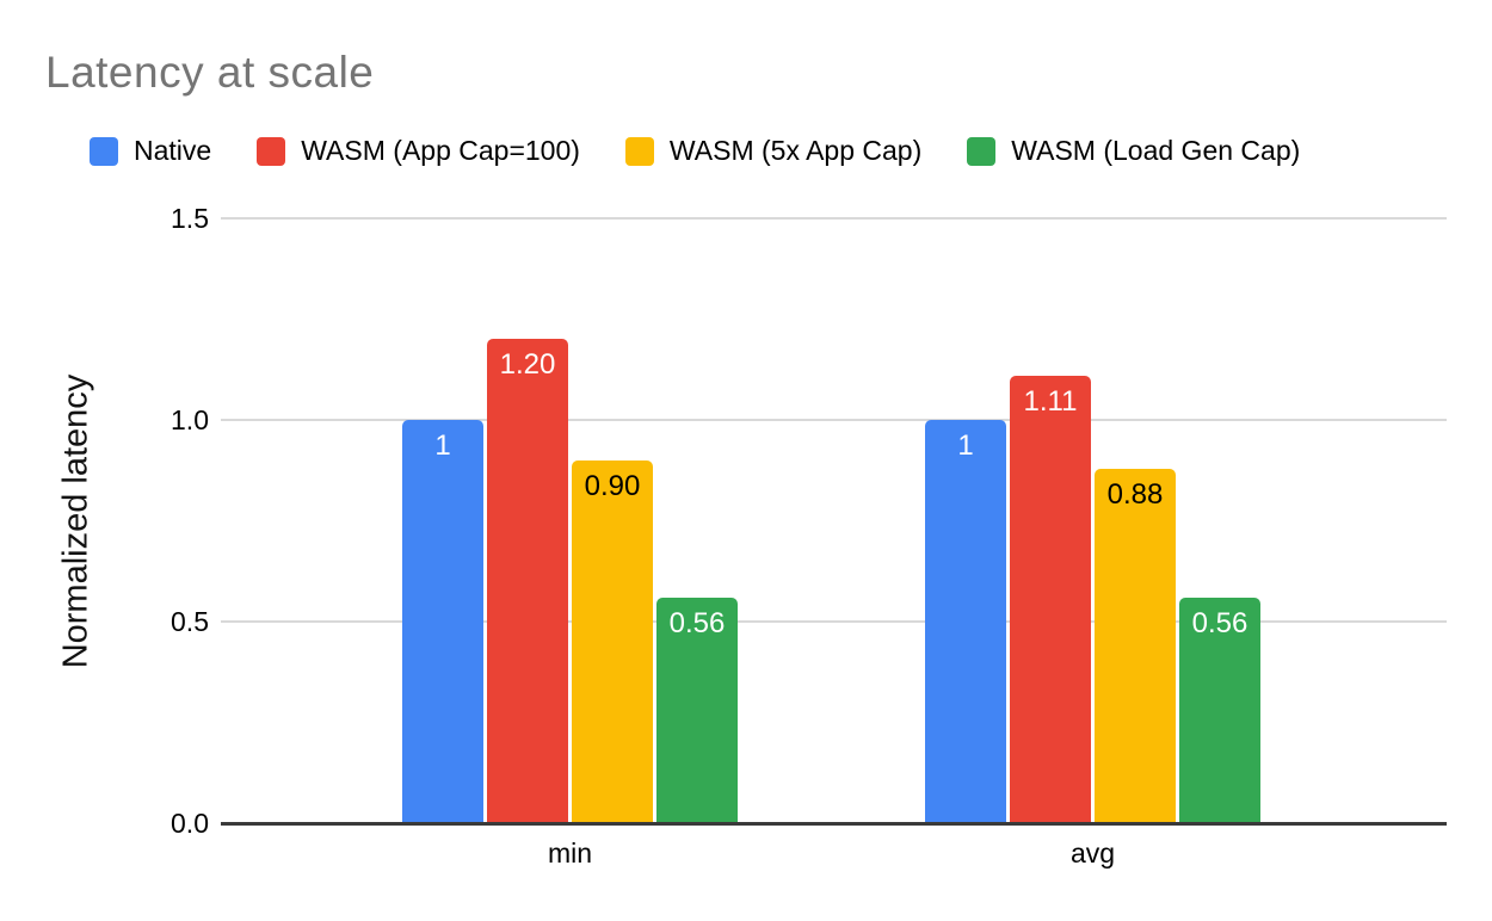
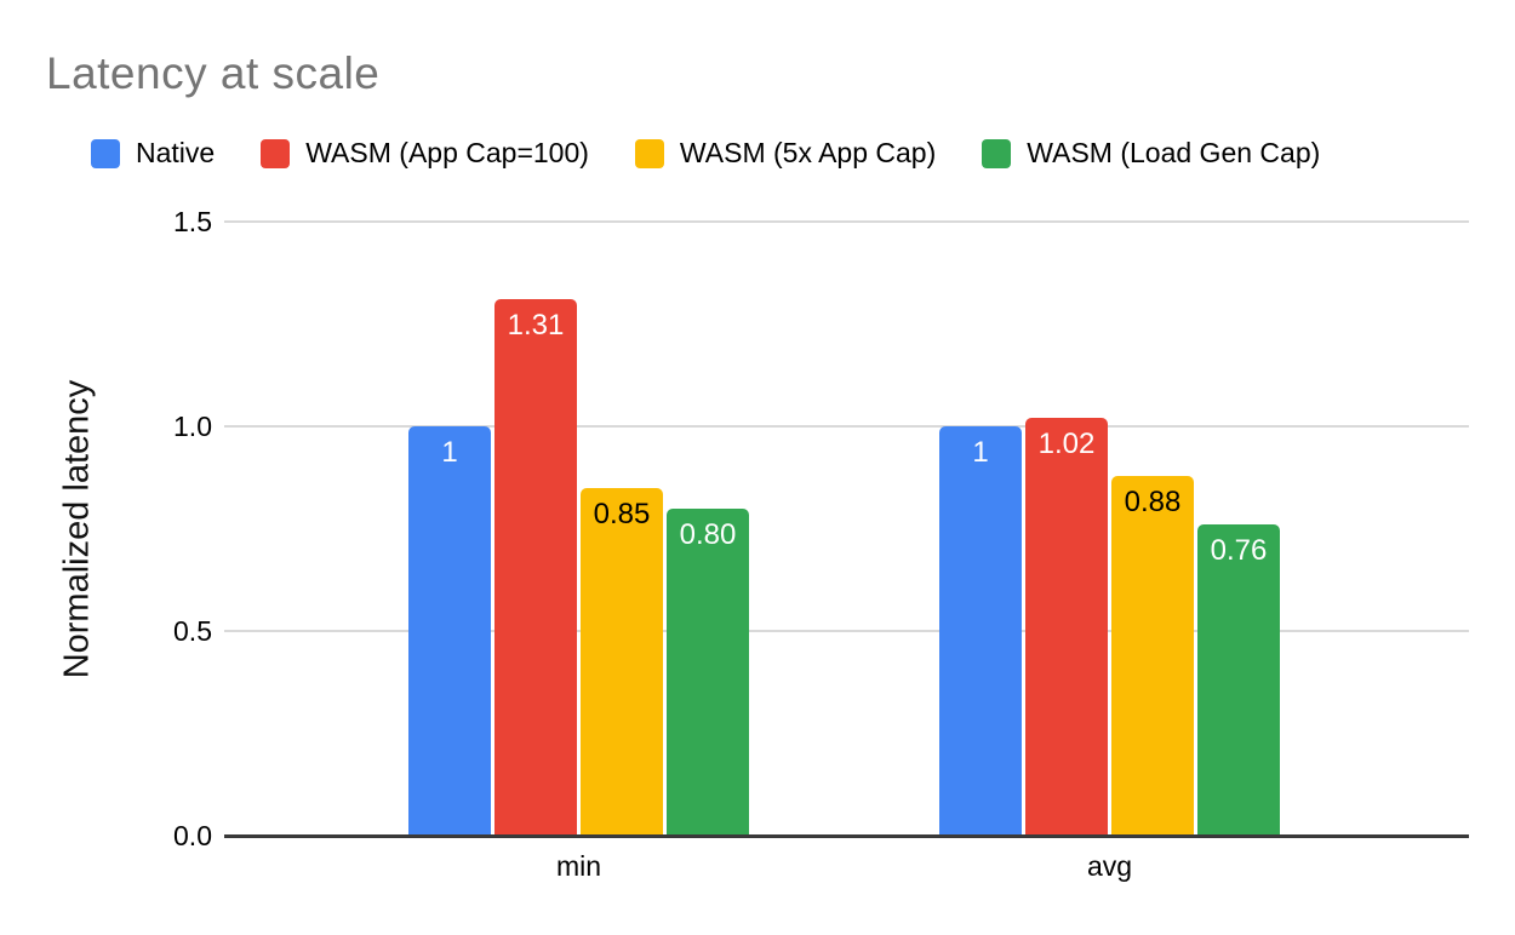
WASM (App Cap=100)/min: 1.20 -> 1.31
WASM (5x App Cap)/min: 0.90 -> 0.85
WASM (Load Gen Cap)/min: 0.56 -> 0.80
WASM (App Cap=100)/avg: 1.11 -> 1.02
WASM (Load Gen Cap)/avg: 0.56 -> 0.76
